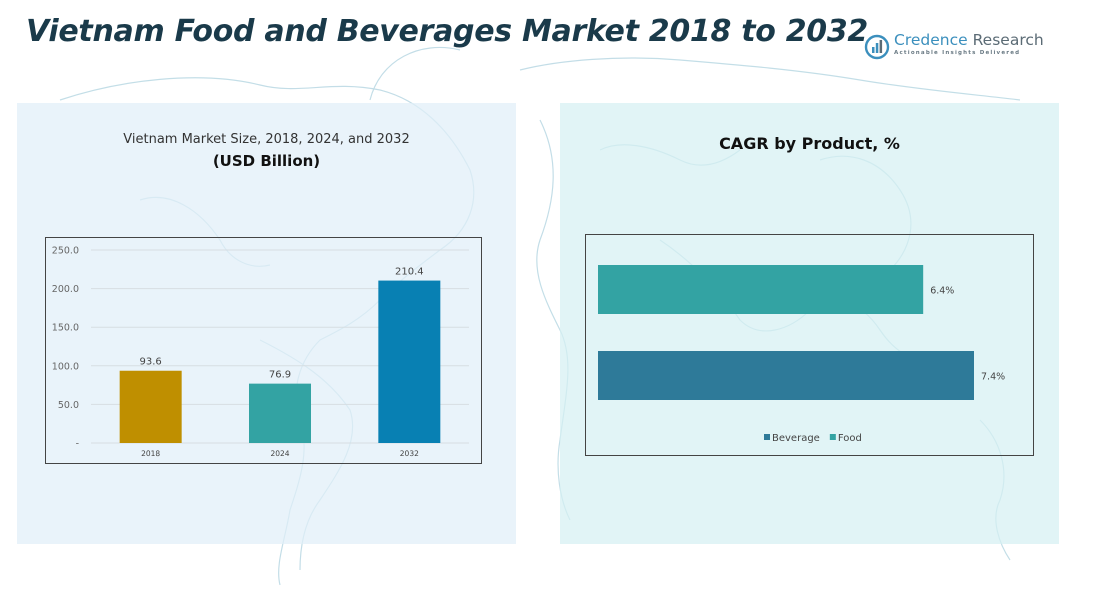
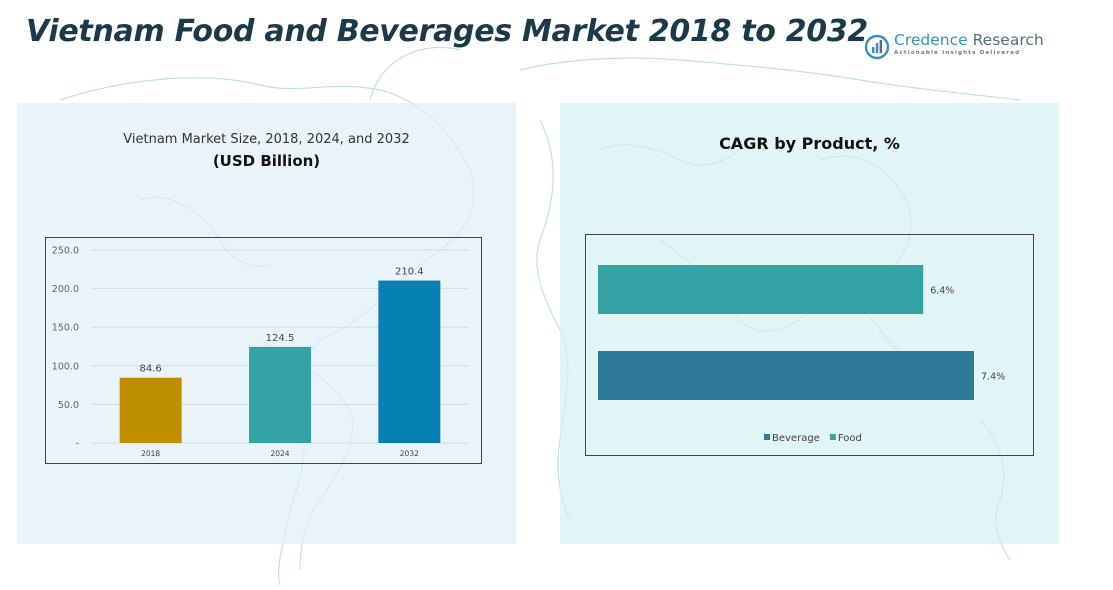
Vietnam Market Size, 2018, 2024, and 2032/2018: 93.6 -> 84.6
Vietnam Market Size, 2018, 2024, and 2032/2024: 76.9 -> 124.5
